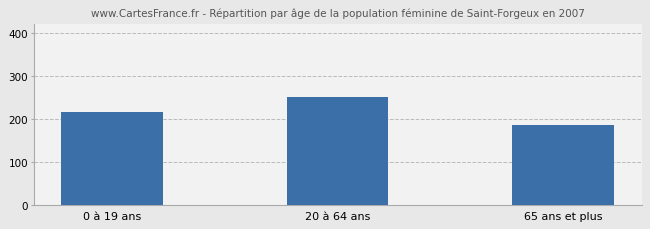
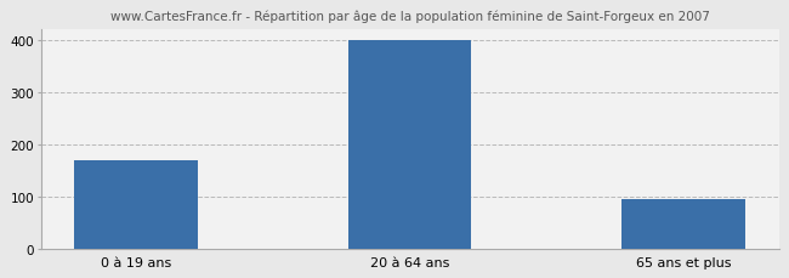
0 à 19 ans: 215 -> 170
20 à 64 ans: 250 -> 400
65 ans et plus: 185 -> 95
